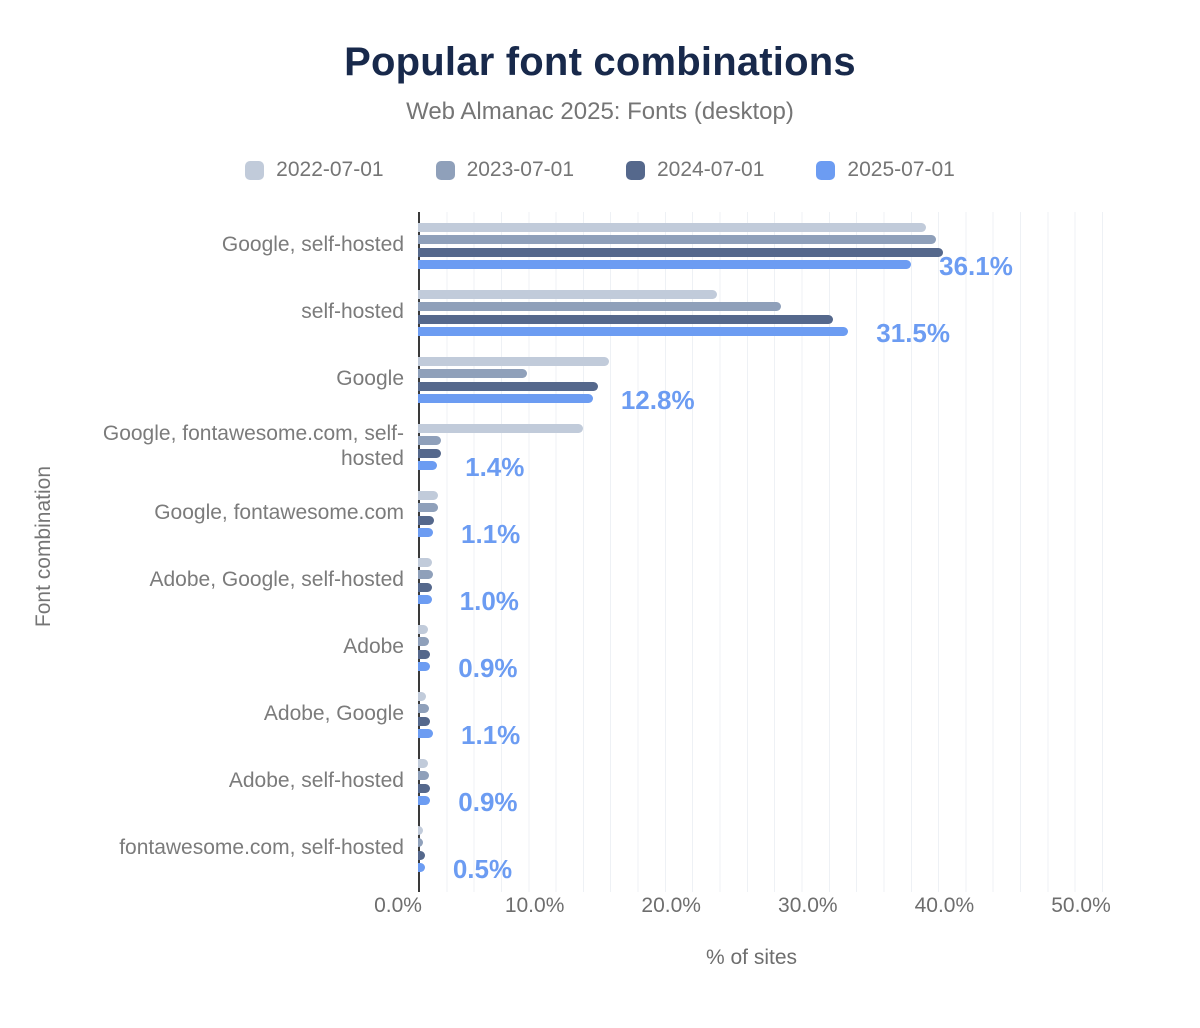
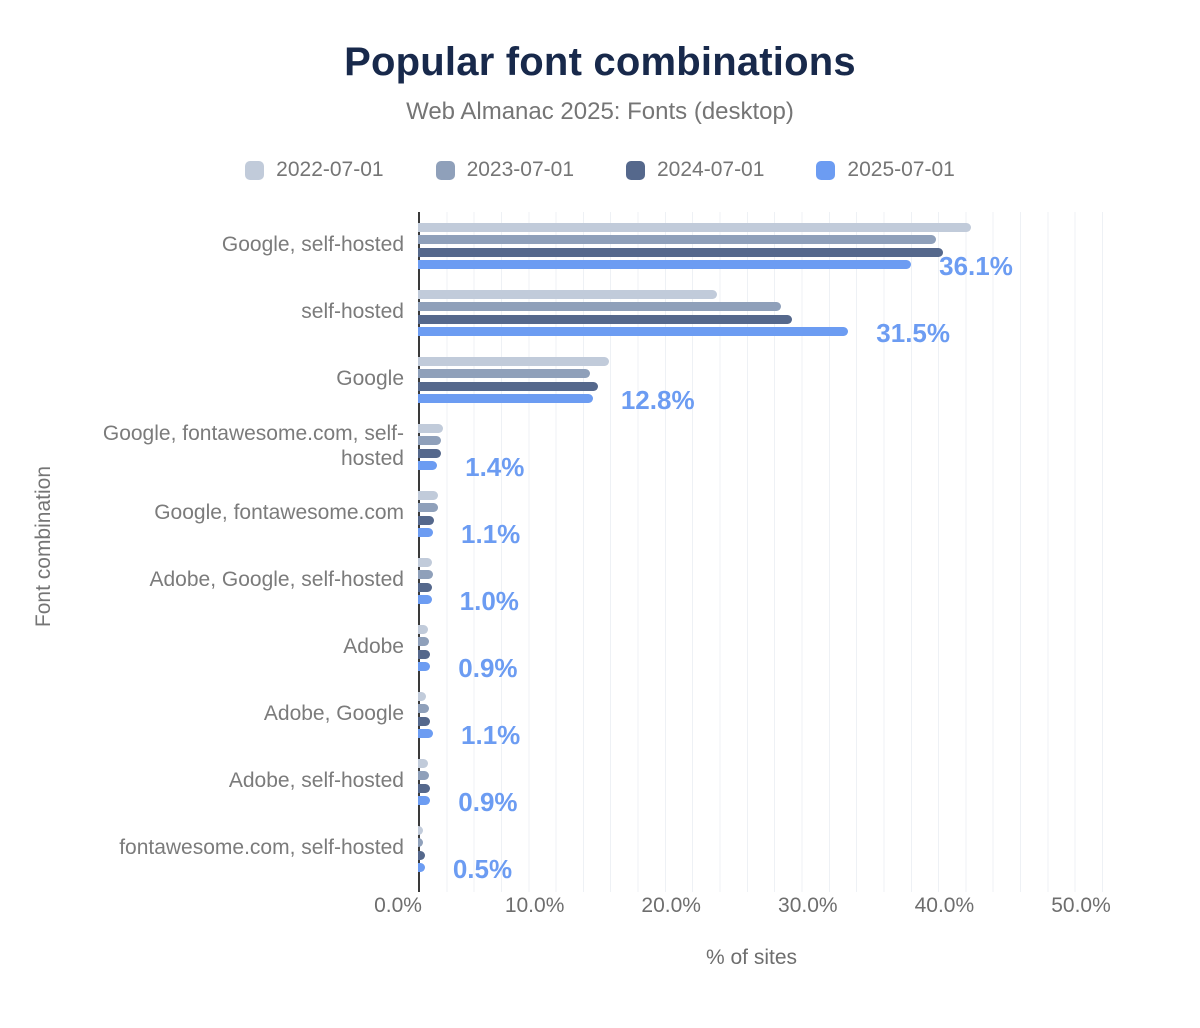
2022-07-01/Google, self-hosted: 37.2% -> 40.5%
2024-07-01/self-hosted: 30.4% -> 27.4%
2023-07-01/Google: 8.0% -> 12.6%
2022-07-01/Google, fontawesome.com, self-hosted: 12.1% -> 1.8%
